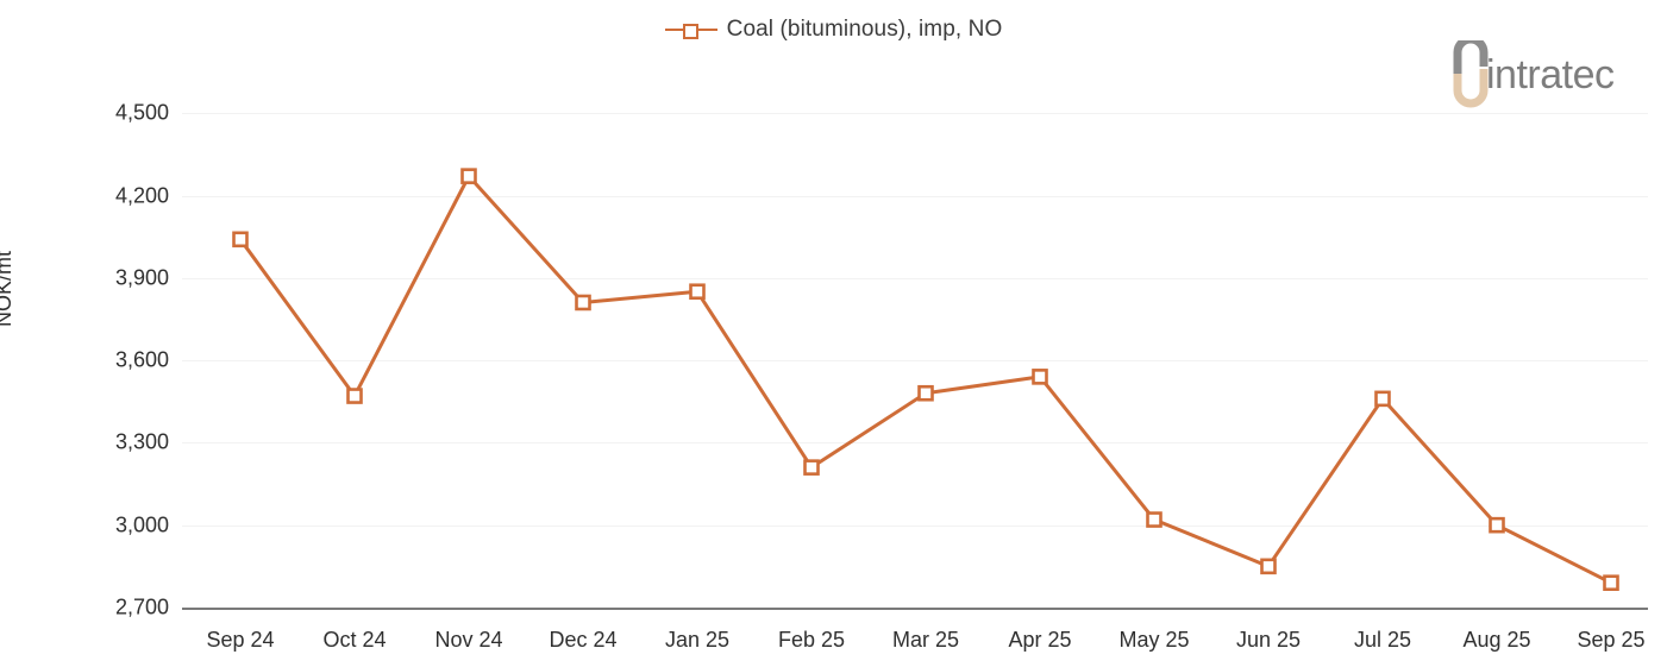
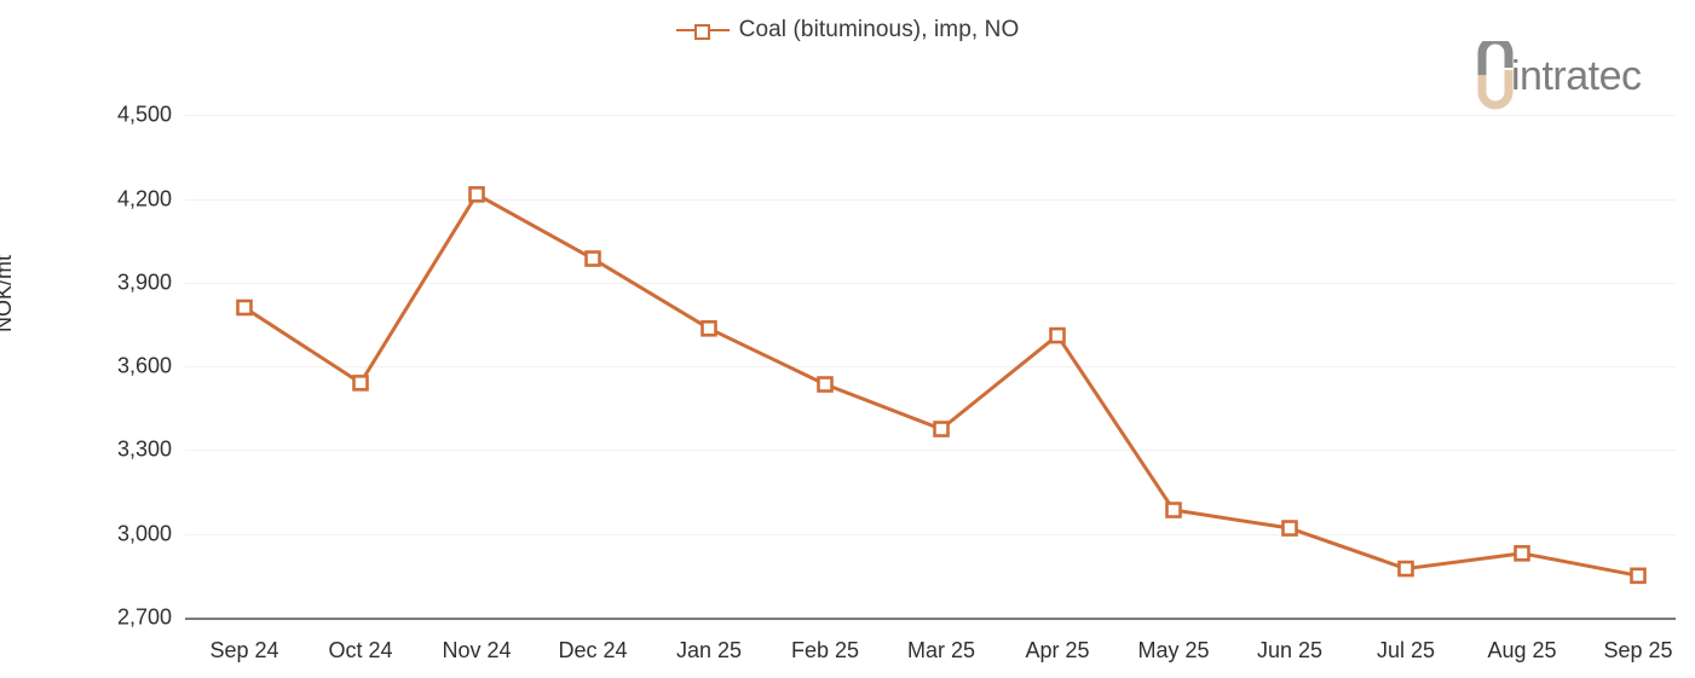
Sep 24: 4040 -> 3810
Oct 24: 3470 -> 3540
Nov 24: 4270 -> 4220
Dec 24: 3810 -> 3980
Jan 25: 3850 -> 3740
Feb 25: 3210 -> 3540
Mar 25: 3480 -> 3380
Apr 25: 3540 -> 3710
May 25: 3020 -> 3080
Jun 25: 2850 -> 3020
Jul 25: 3460 -> 2880
Aug 25: 3000 -> 2930
Sep 25: 2790 -> 2850
